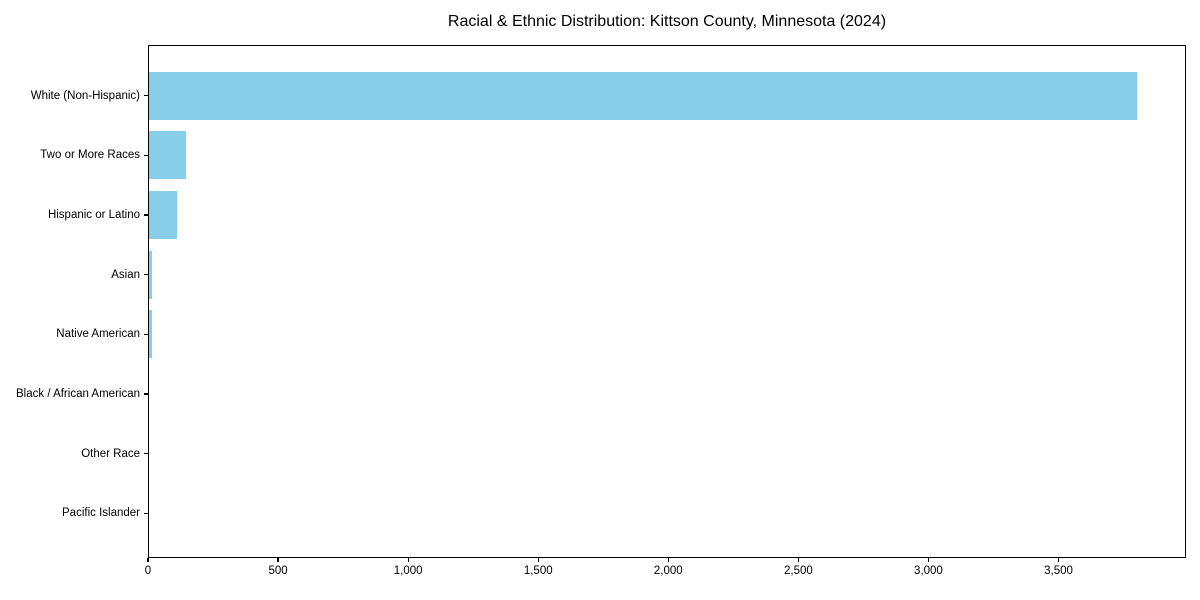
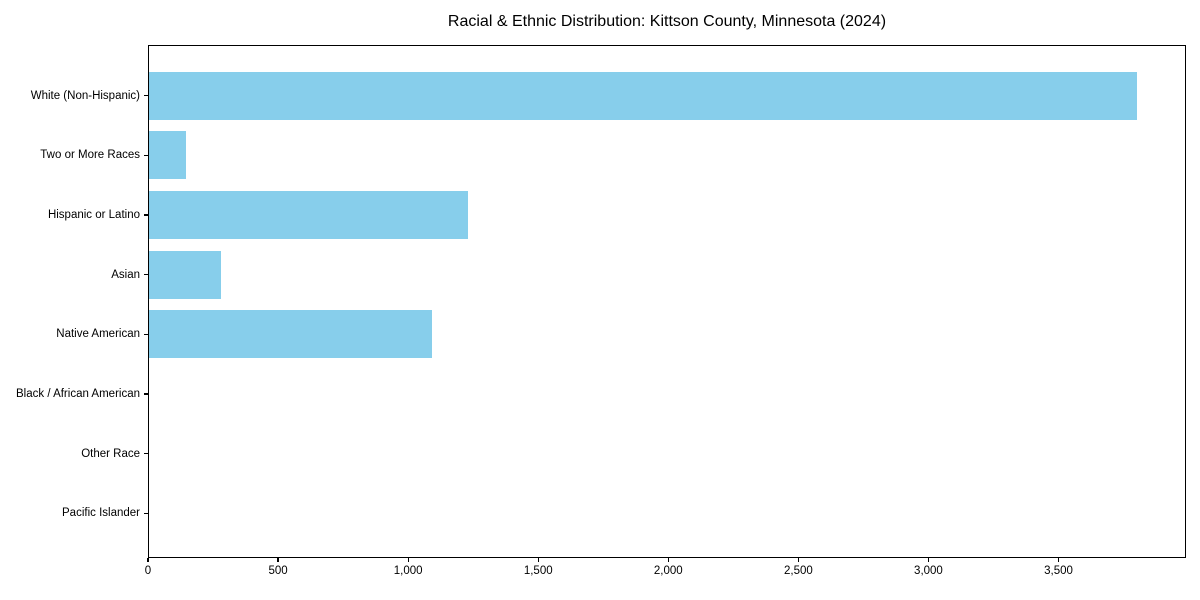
Hispanic or Latino: 110 -> 1230
Asian: 20 -> 280
Native American: 10 -> 1090
